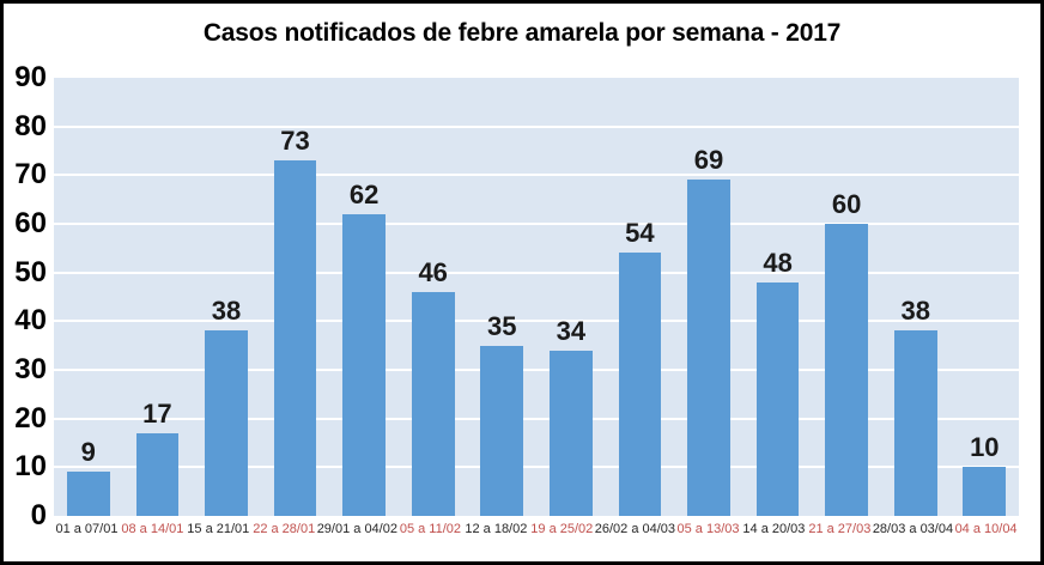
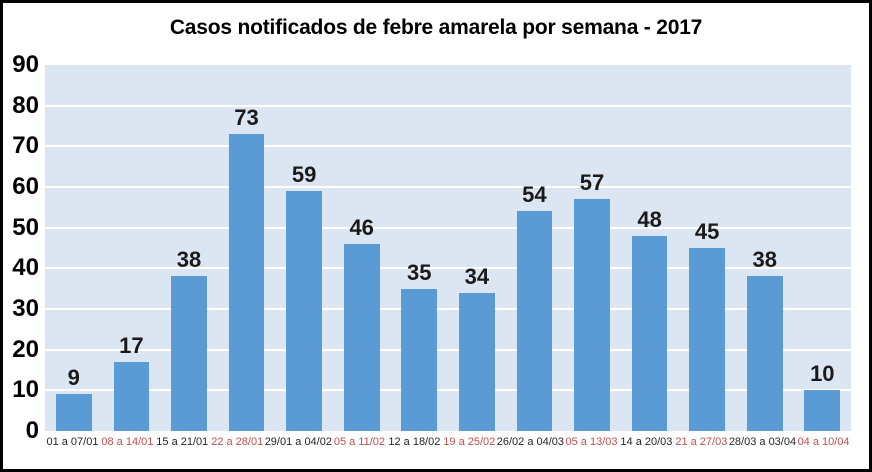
29/01 a 04/02: 62 -> 59
05 a 13/03: 69 -> 57
21 a 27/03: 60 -> 45
